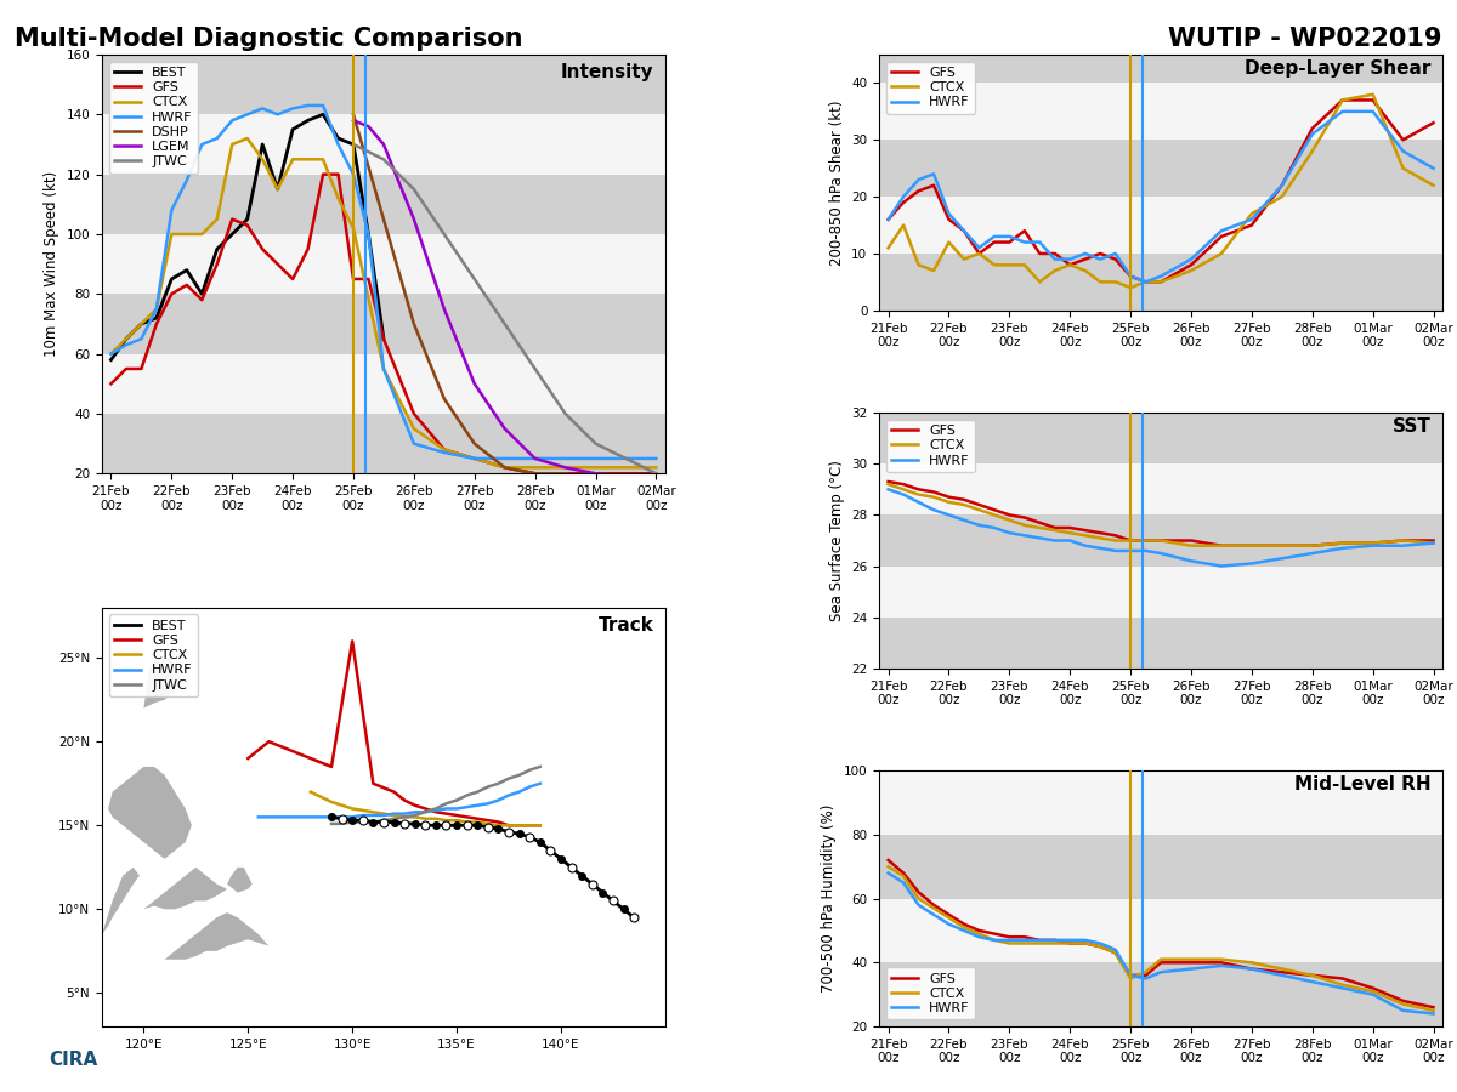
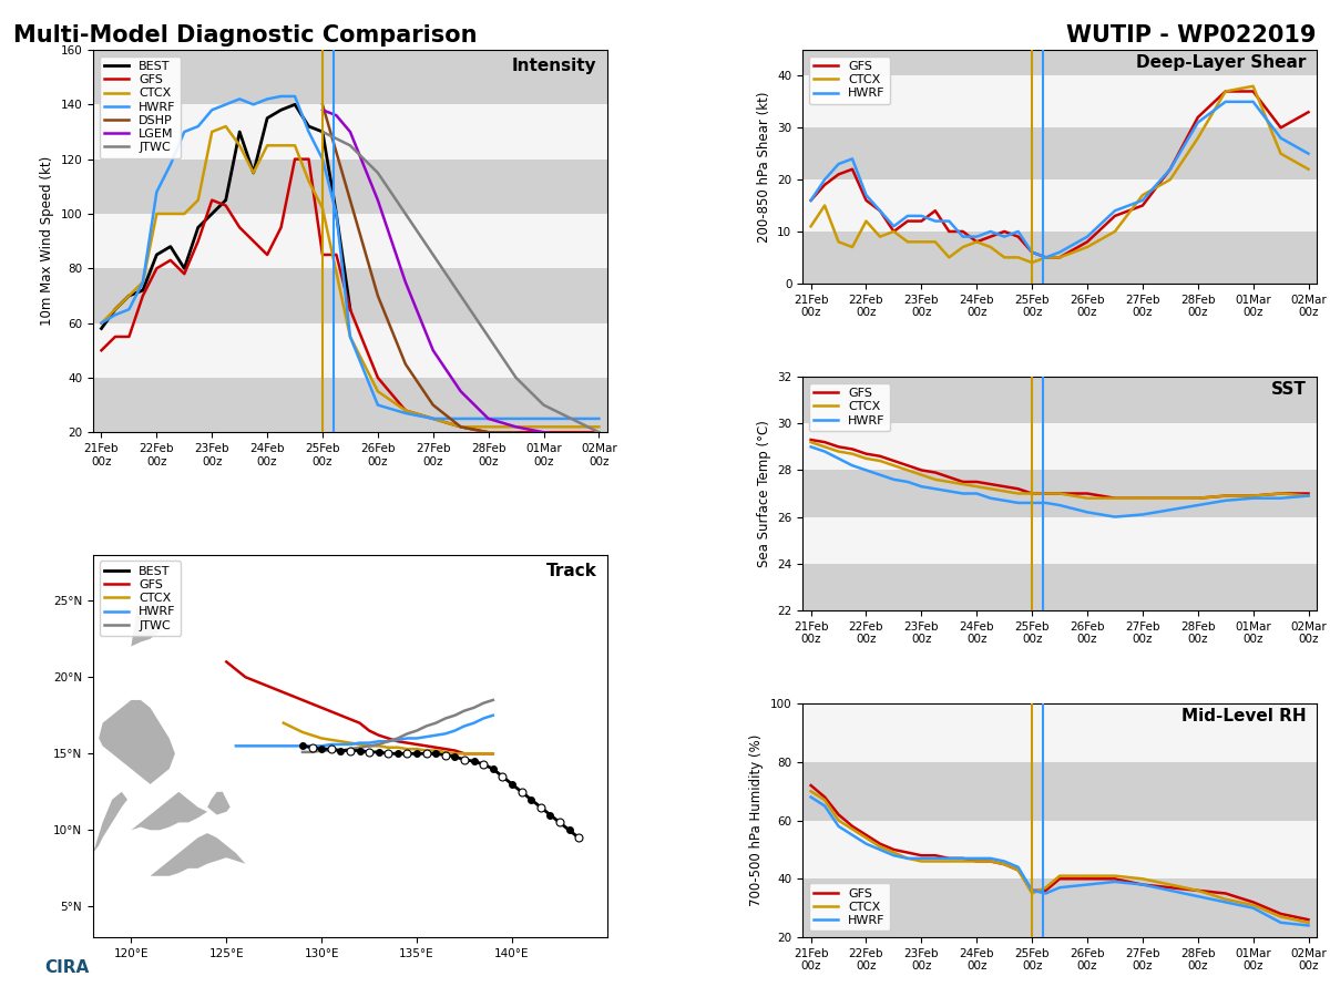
GFS/125°E: 19.0°N -> 21.0°N
GFS/130°E: 26.0°N -> 18.0°N
